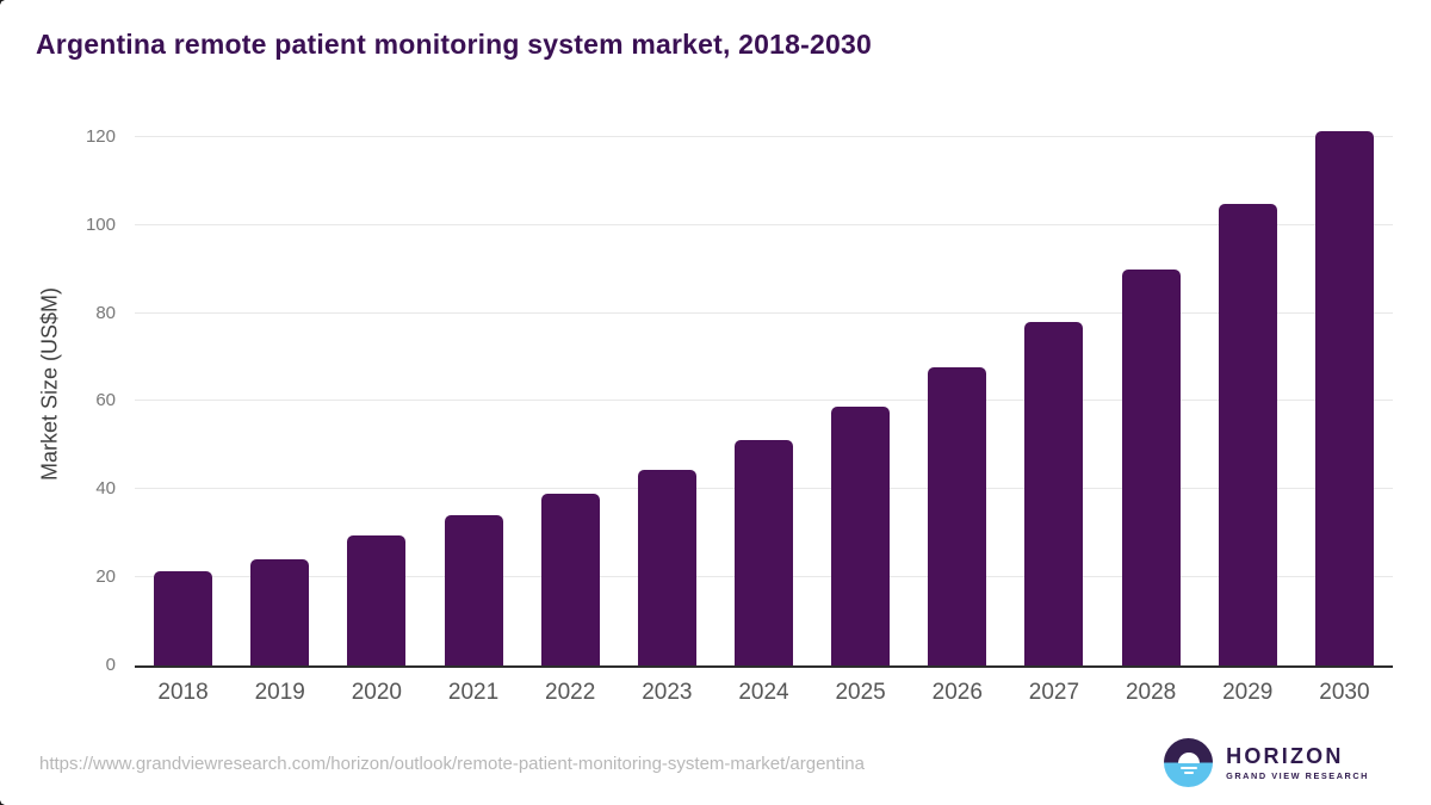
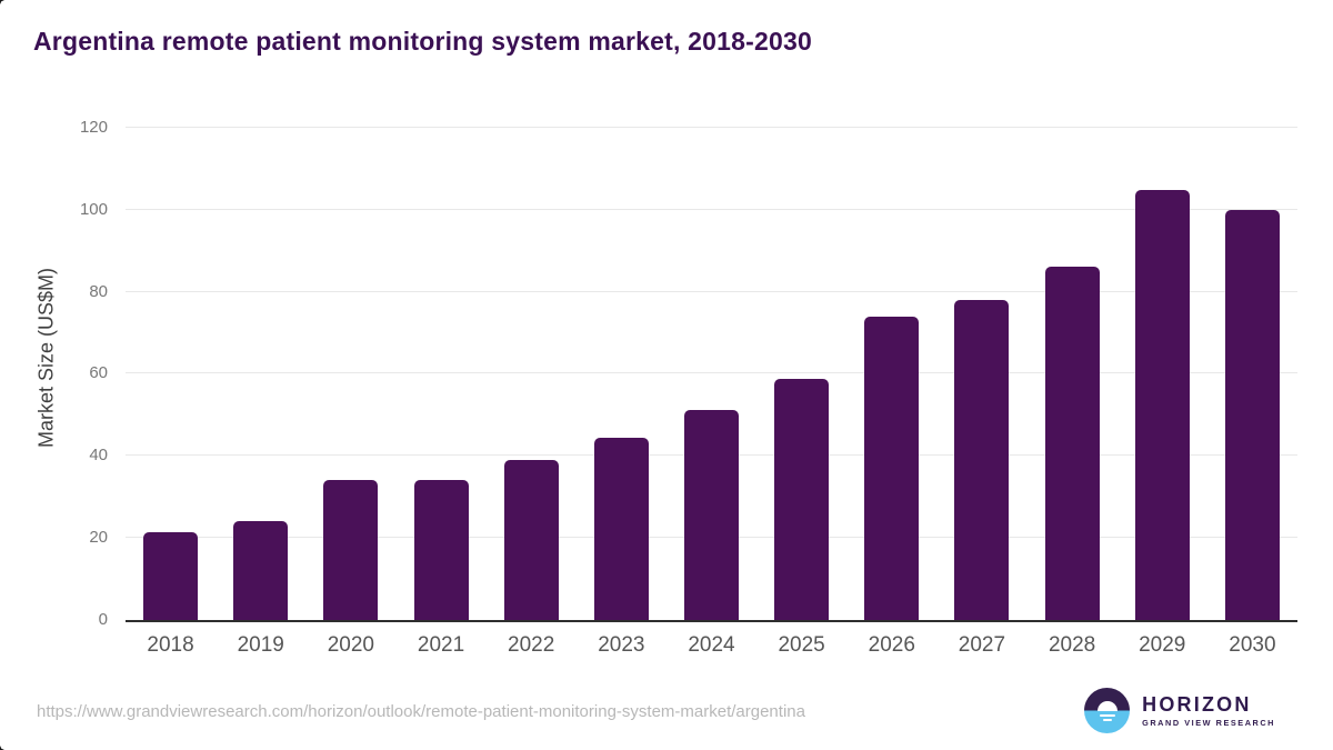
2020: 30 -> 34
2026: 68 -> 74
2028: 90 -> 86
2030: 121 -> 100
